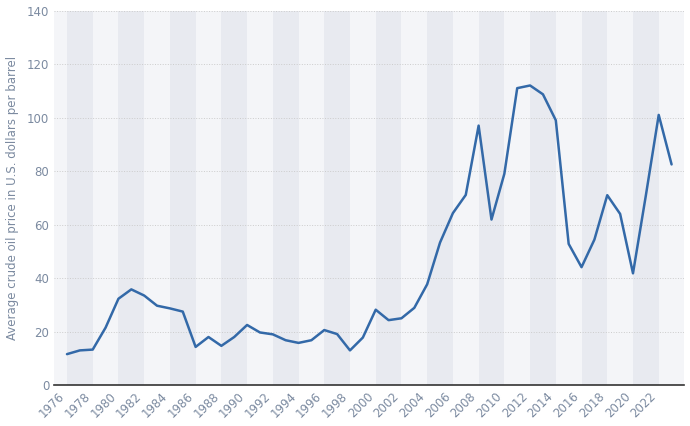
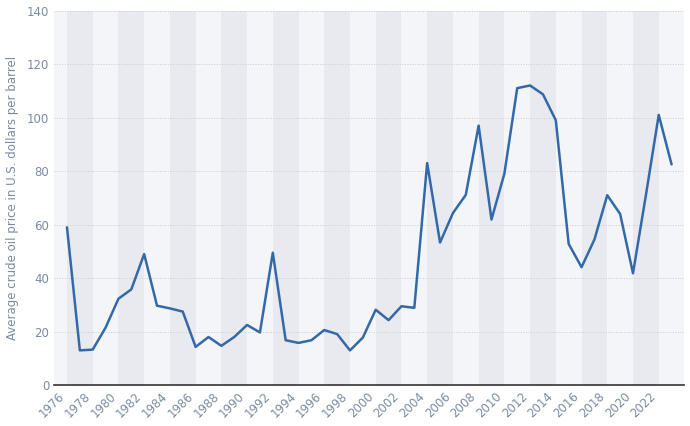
1976: 11.6 -> 59.0
1982: 33.5 -> 49.0
1992: 19.0 -> 49.5
2002: 25.0 -> 29.5
2004: 37.7 -> 83.0
